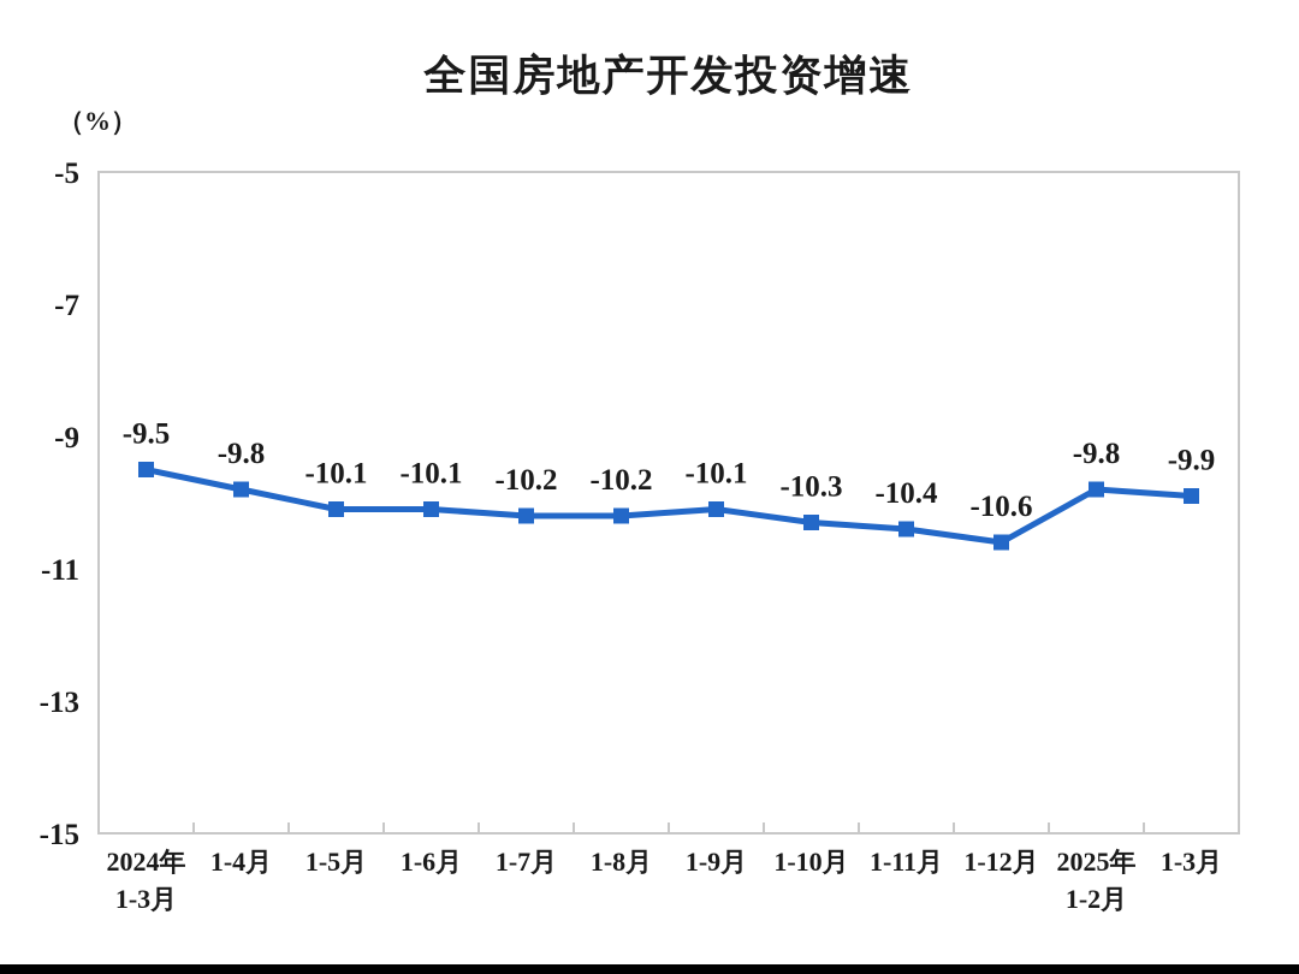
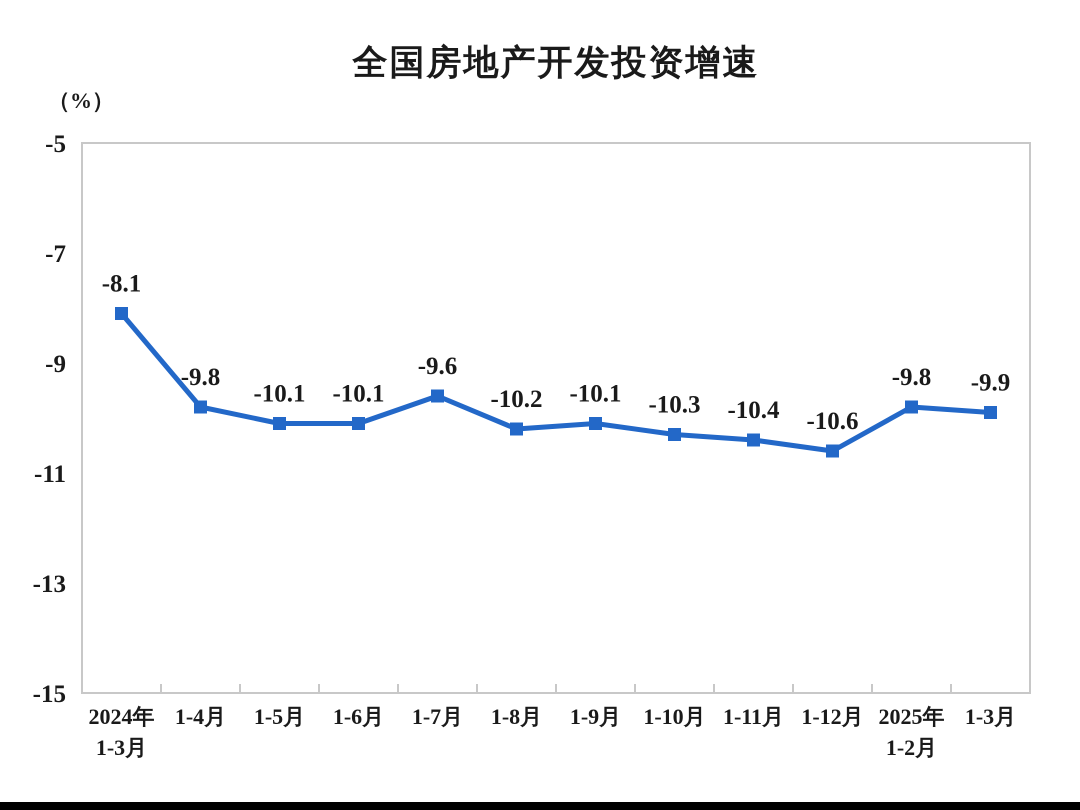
2024年 1-3月: -9.5 -> -8.1
1-7月: -10.2 -> -9.6
